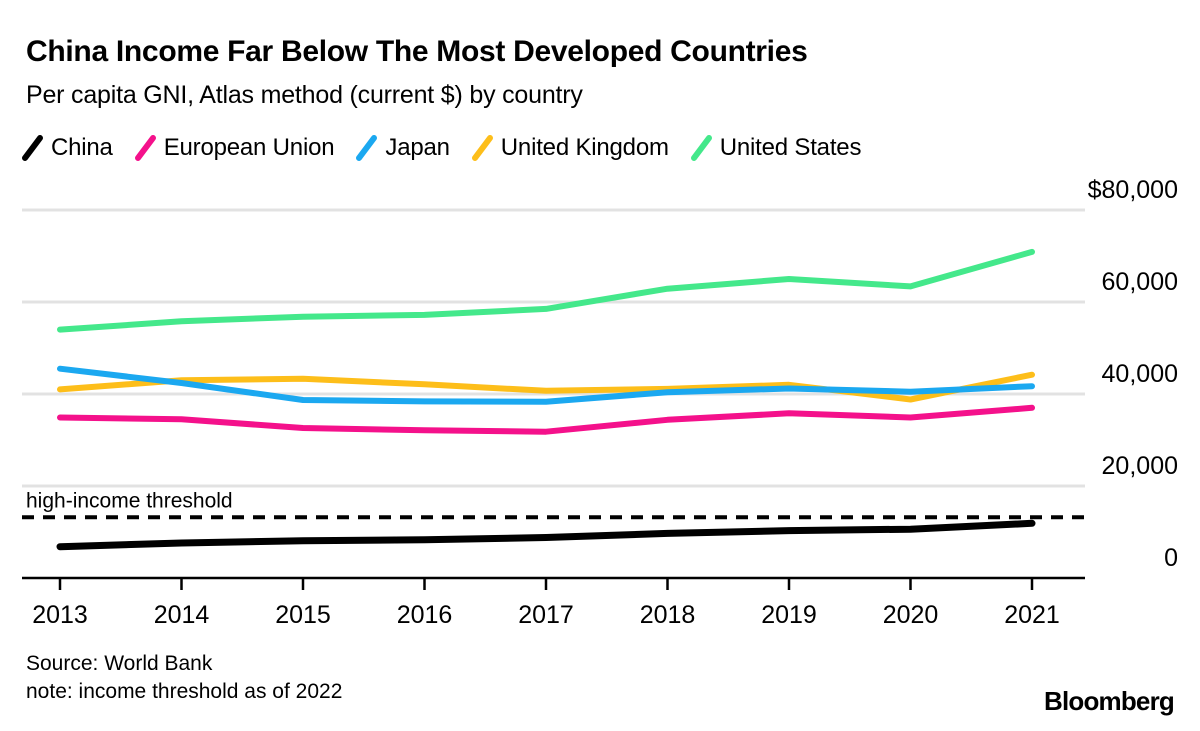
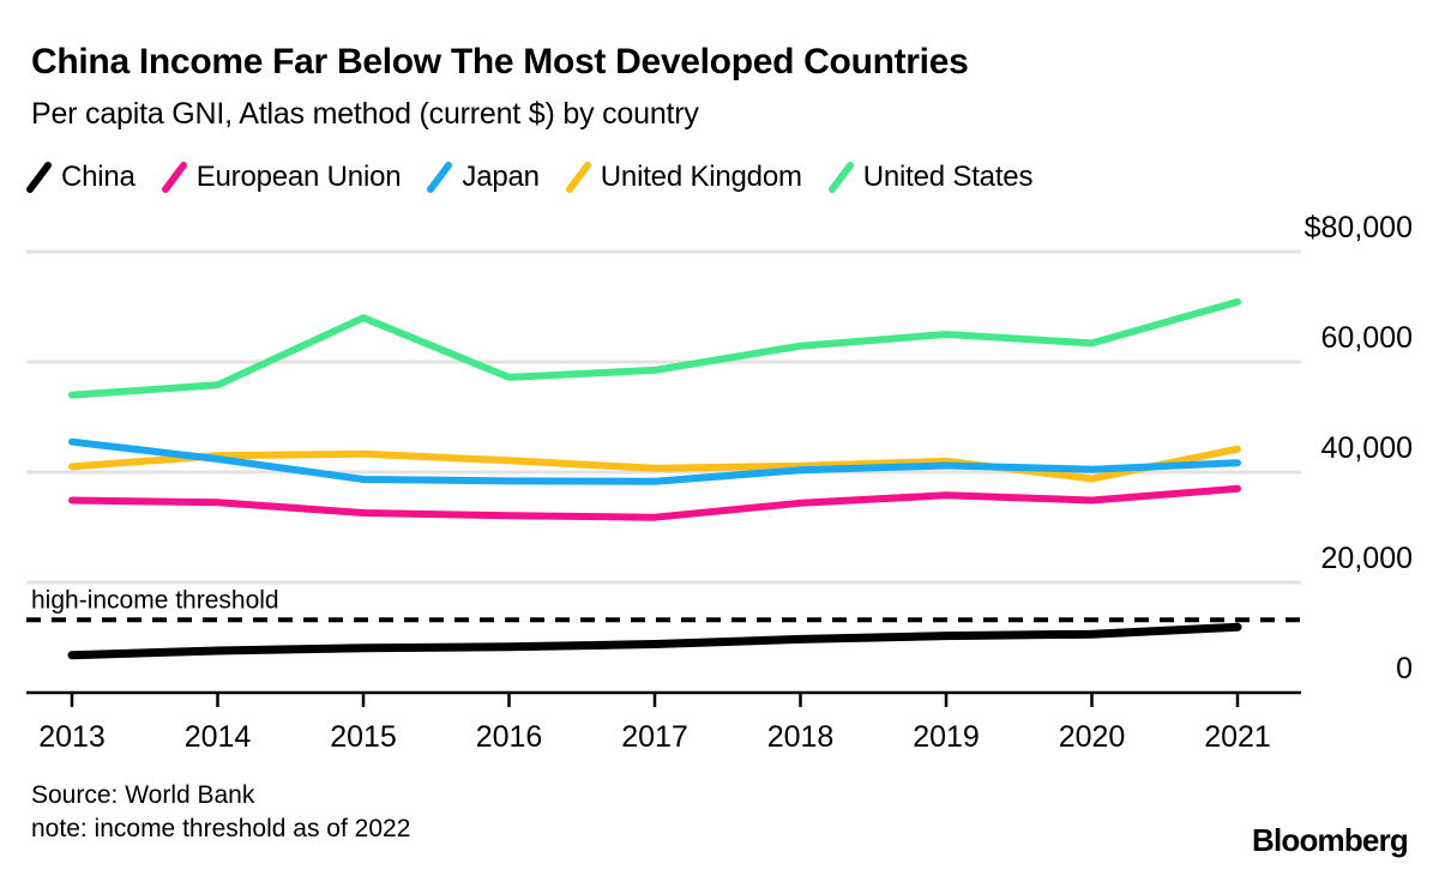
United States/2015: $57000 -> $68000
